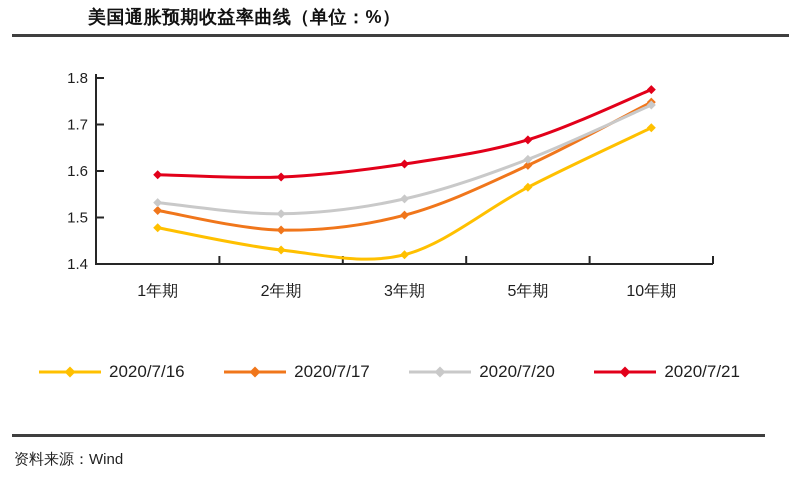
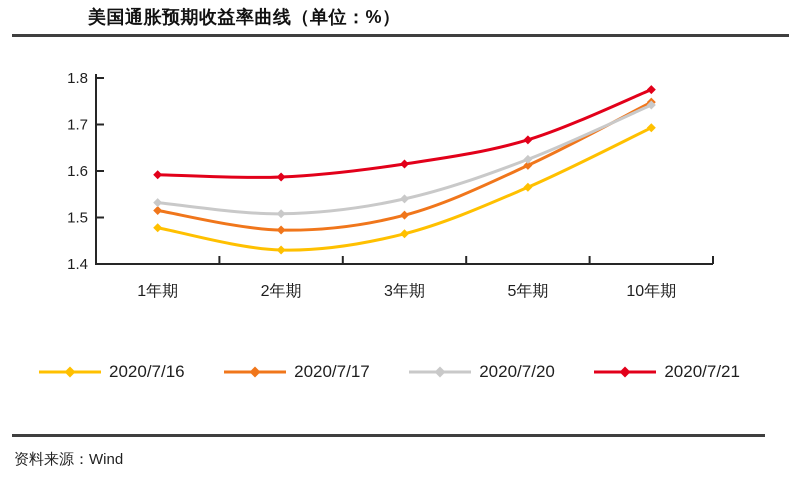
2020/7/16/3年期: 1.42 -> 1.47
